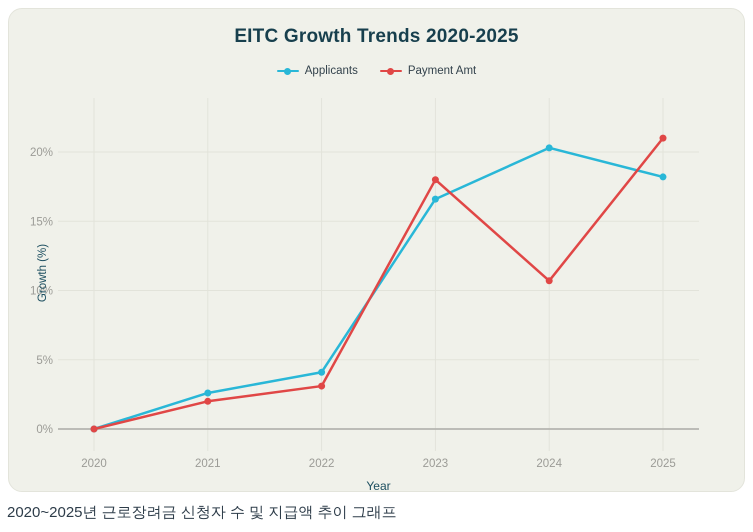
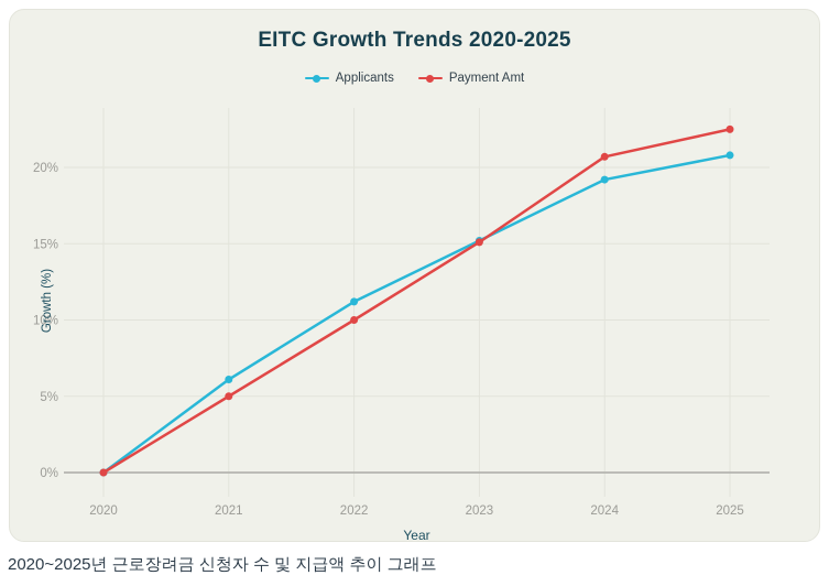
Applicants/2021: 2.6% -> 6.1%
Payment Amt/2021: 2.0% -> 5.0%
Applicants/2022: 4.1% -> 11.2%
Payment Amt/2022: 3.1% -> 10.0%
Applicants/2023: 16.6% -> 15.2%
Payment Amt/2023: 18.0% -> 15.1%
Applicants/2024: 20.3% -> 19.2%
Payment Amt/2024: 10.7% -> 20.7%
Applicants/2025: 18.2% -> 20.8%
Payment Amt/2025: 21.0% -> 22.5%
